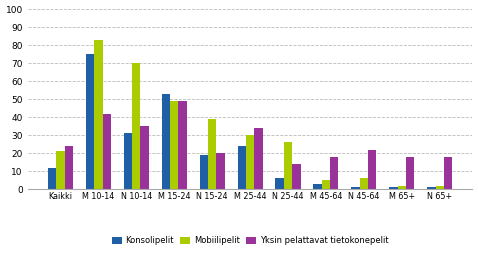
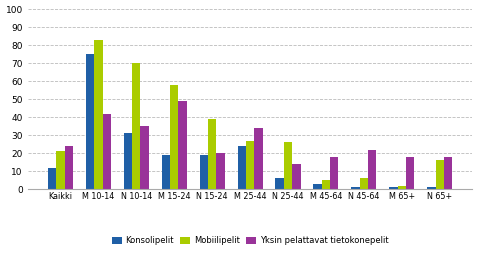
Konsolipelit/M 15-24: 53 -> 19
Mobiilipelit/M 15-24: 49 -> 58
Mobiilipelit/M 25-44: 30 -> 27
Mobiilipelit/N 65+: 2 -> 16
